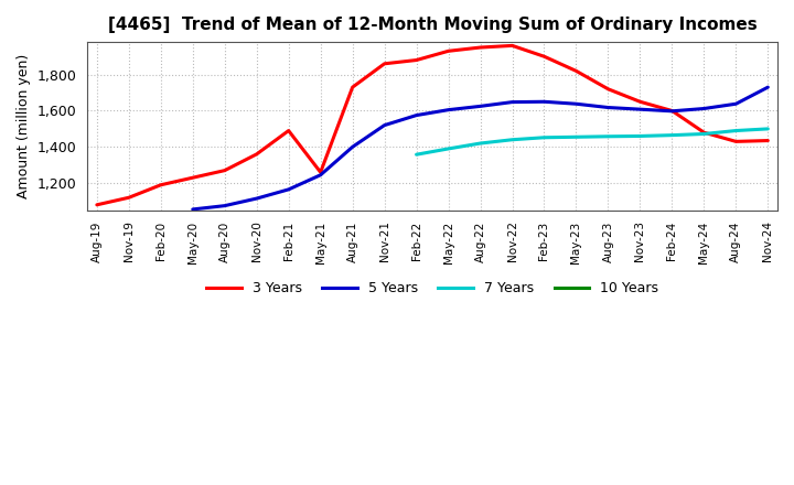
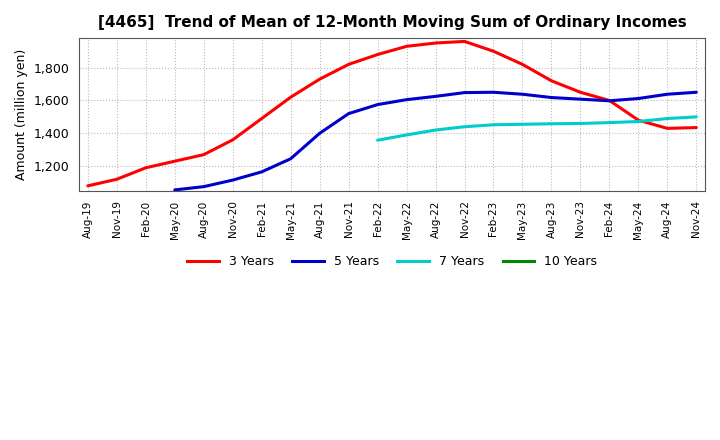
3 Years/May-21: 1,260 -> 1,620
3 Years/Nov-21: 1,860 -> 1,820
5 Years/Nov-24: 1,730 -> 1,650
